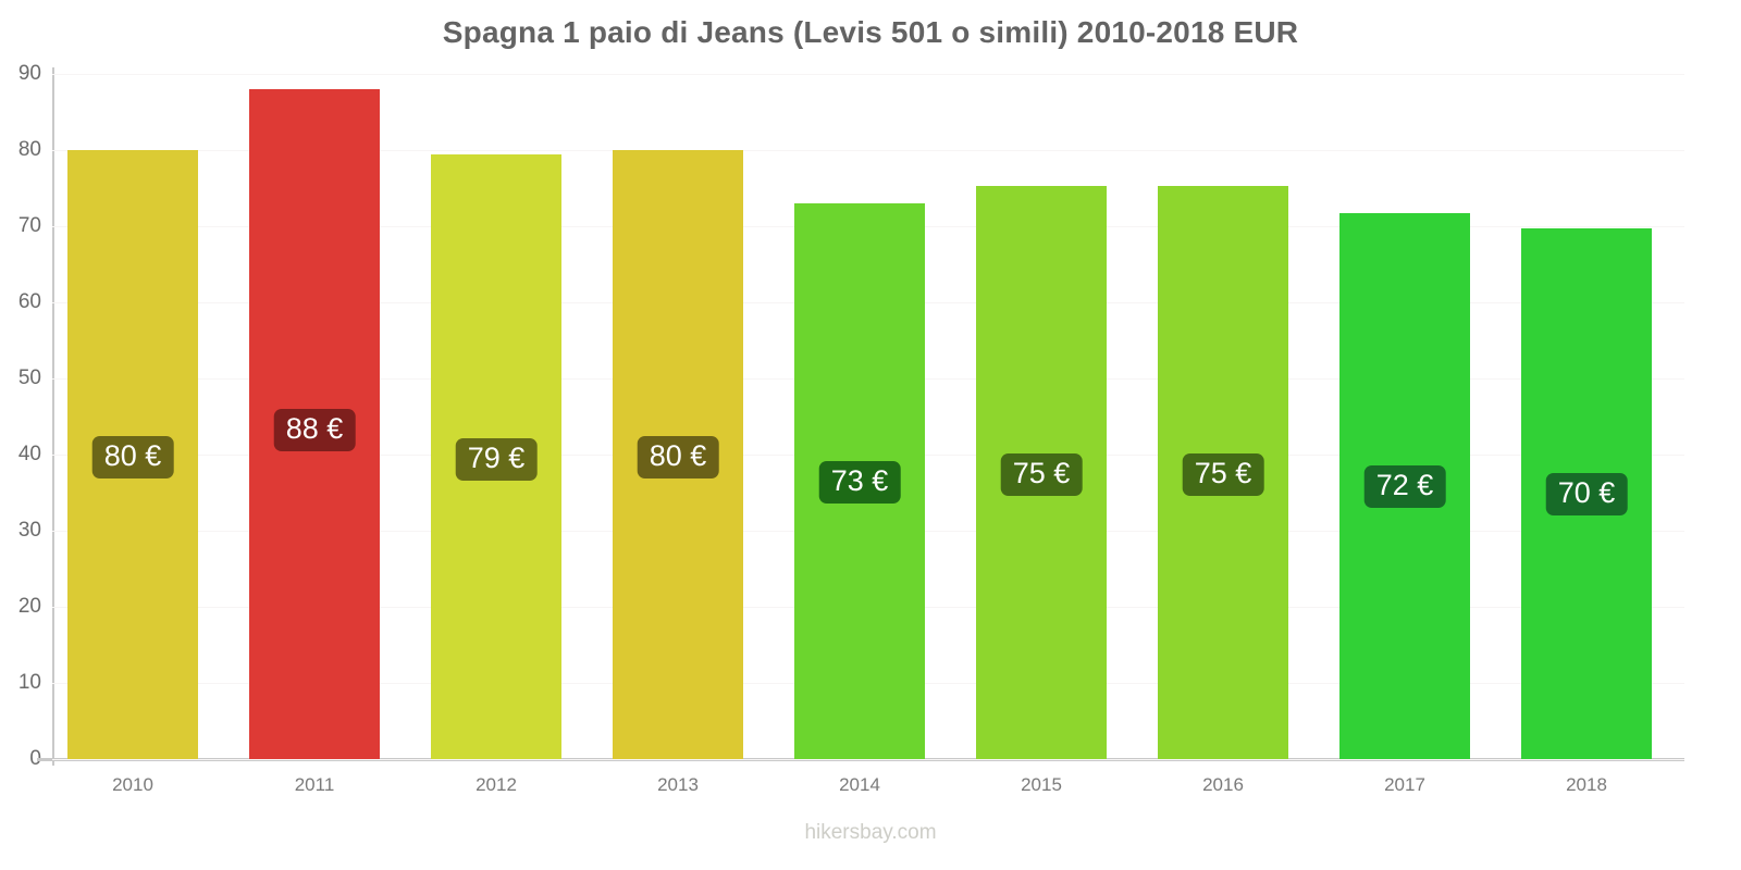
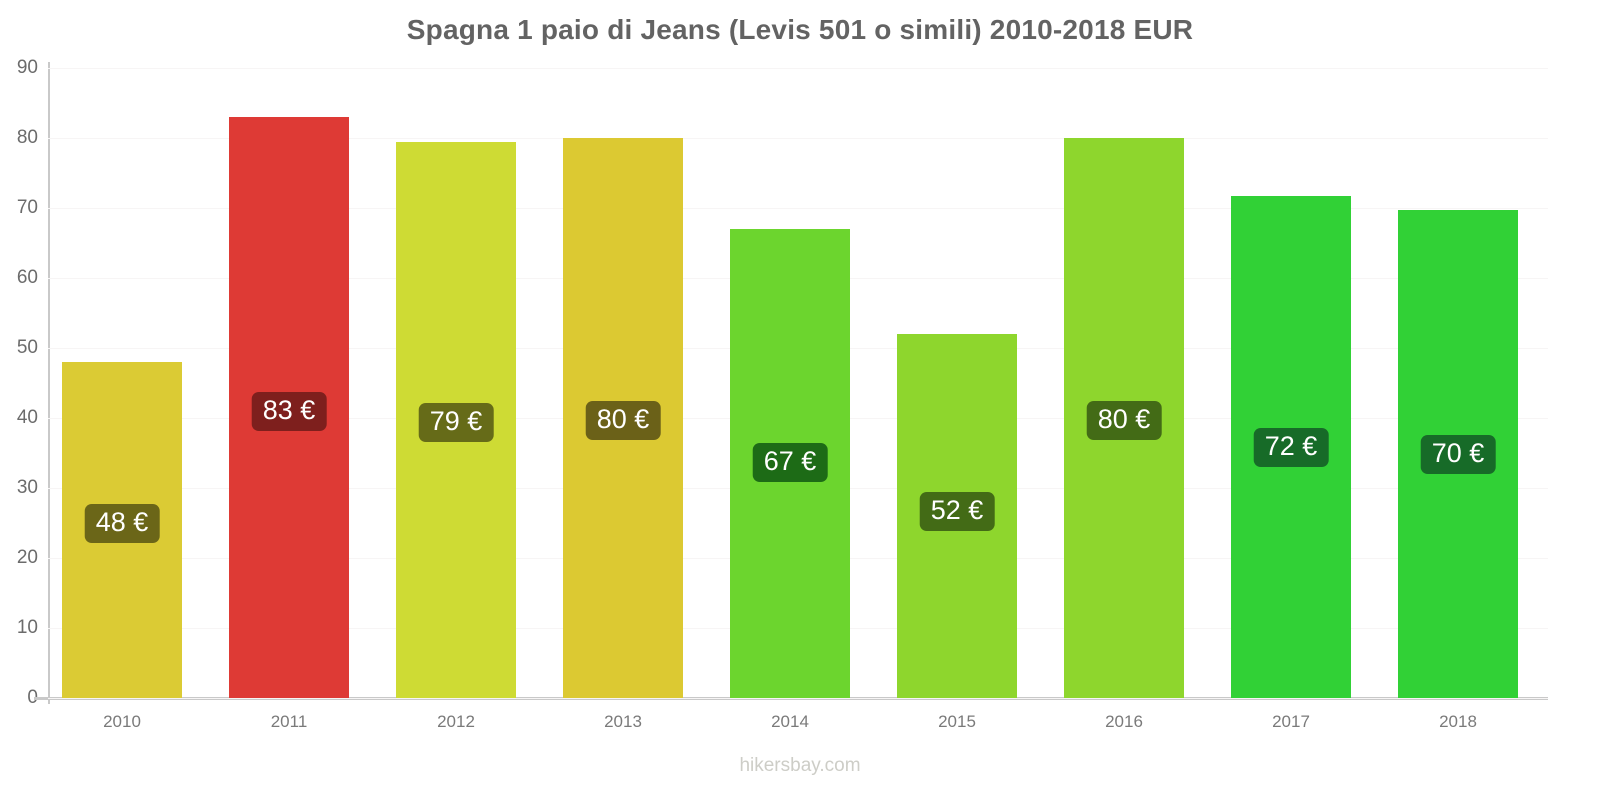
2010: 80 -> 48
2011: 88 -> 83
2014: 73 -> 67
2015: 75 -> 52
2016: 75 -> 80
